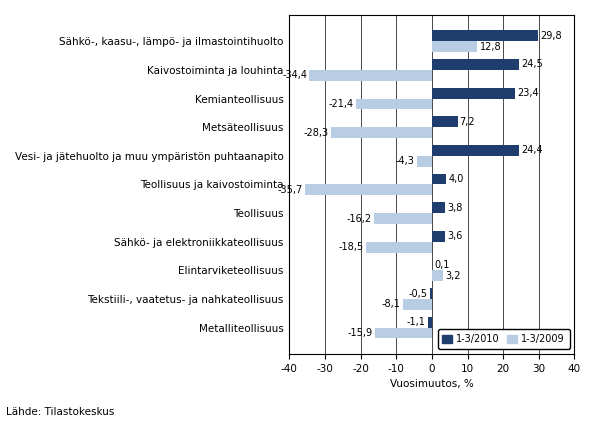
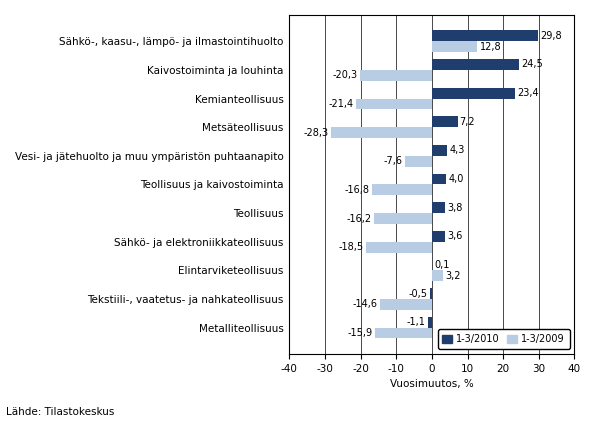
1-3/2009/Kaivostoiminta ja louhinta: -34,4 -> -20,3
1-3/2010/Vesi- ja jätehuolto ja muu ympäristön puhtaanapito: 24,4 -> 4,3
1-3/2009/Vesi- ja jätehuolto ja muu ympäristön puhtaanapito: -4,3 -> -7,6
1-3/2009/Teollisuus ja kaivostoiminta: -35,7 -> -16,8
1-3/2009/Tekstiili-, vaatetus- ja nahkateollisuus: -8,1 -> -14,6
